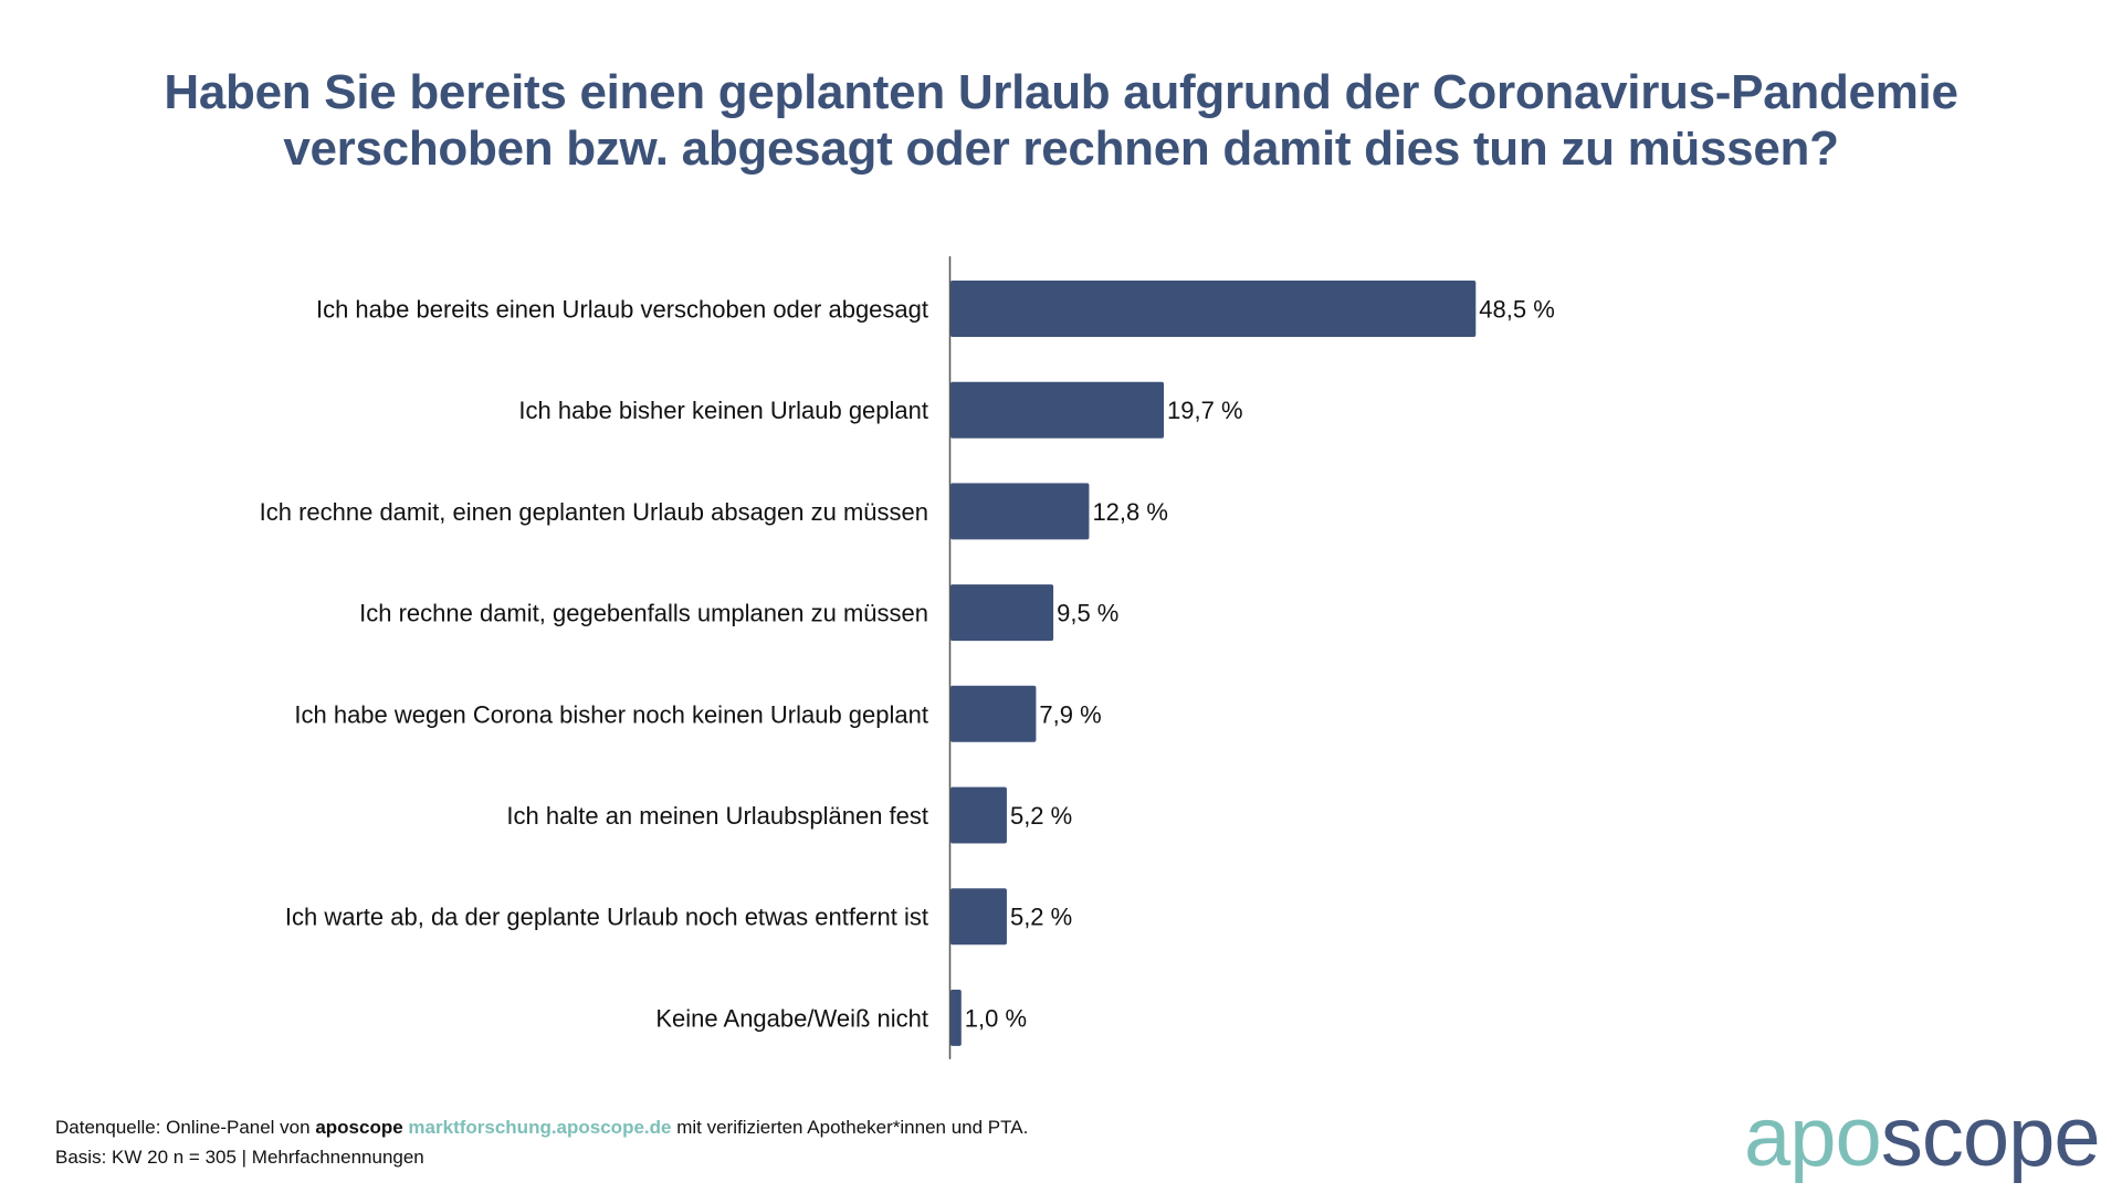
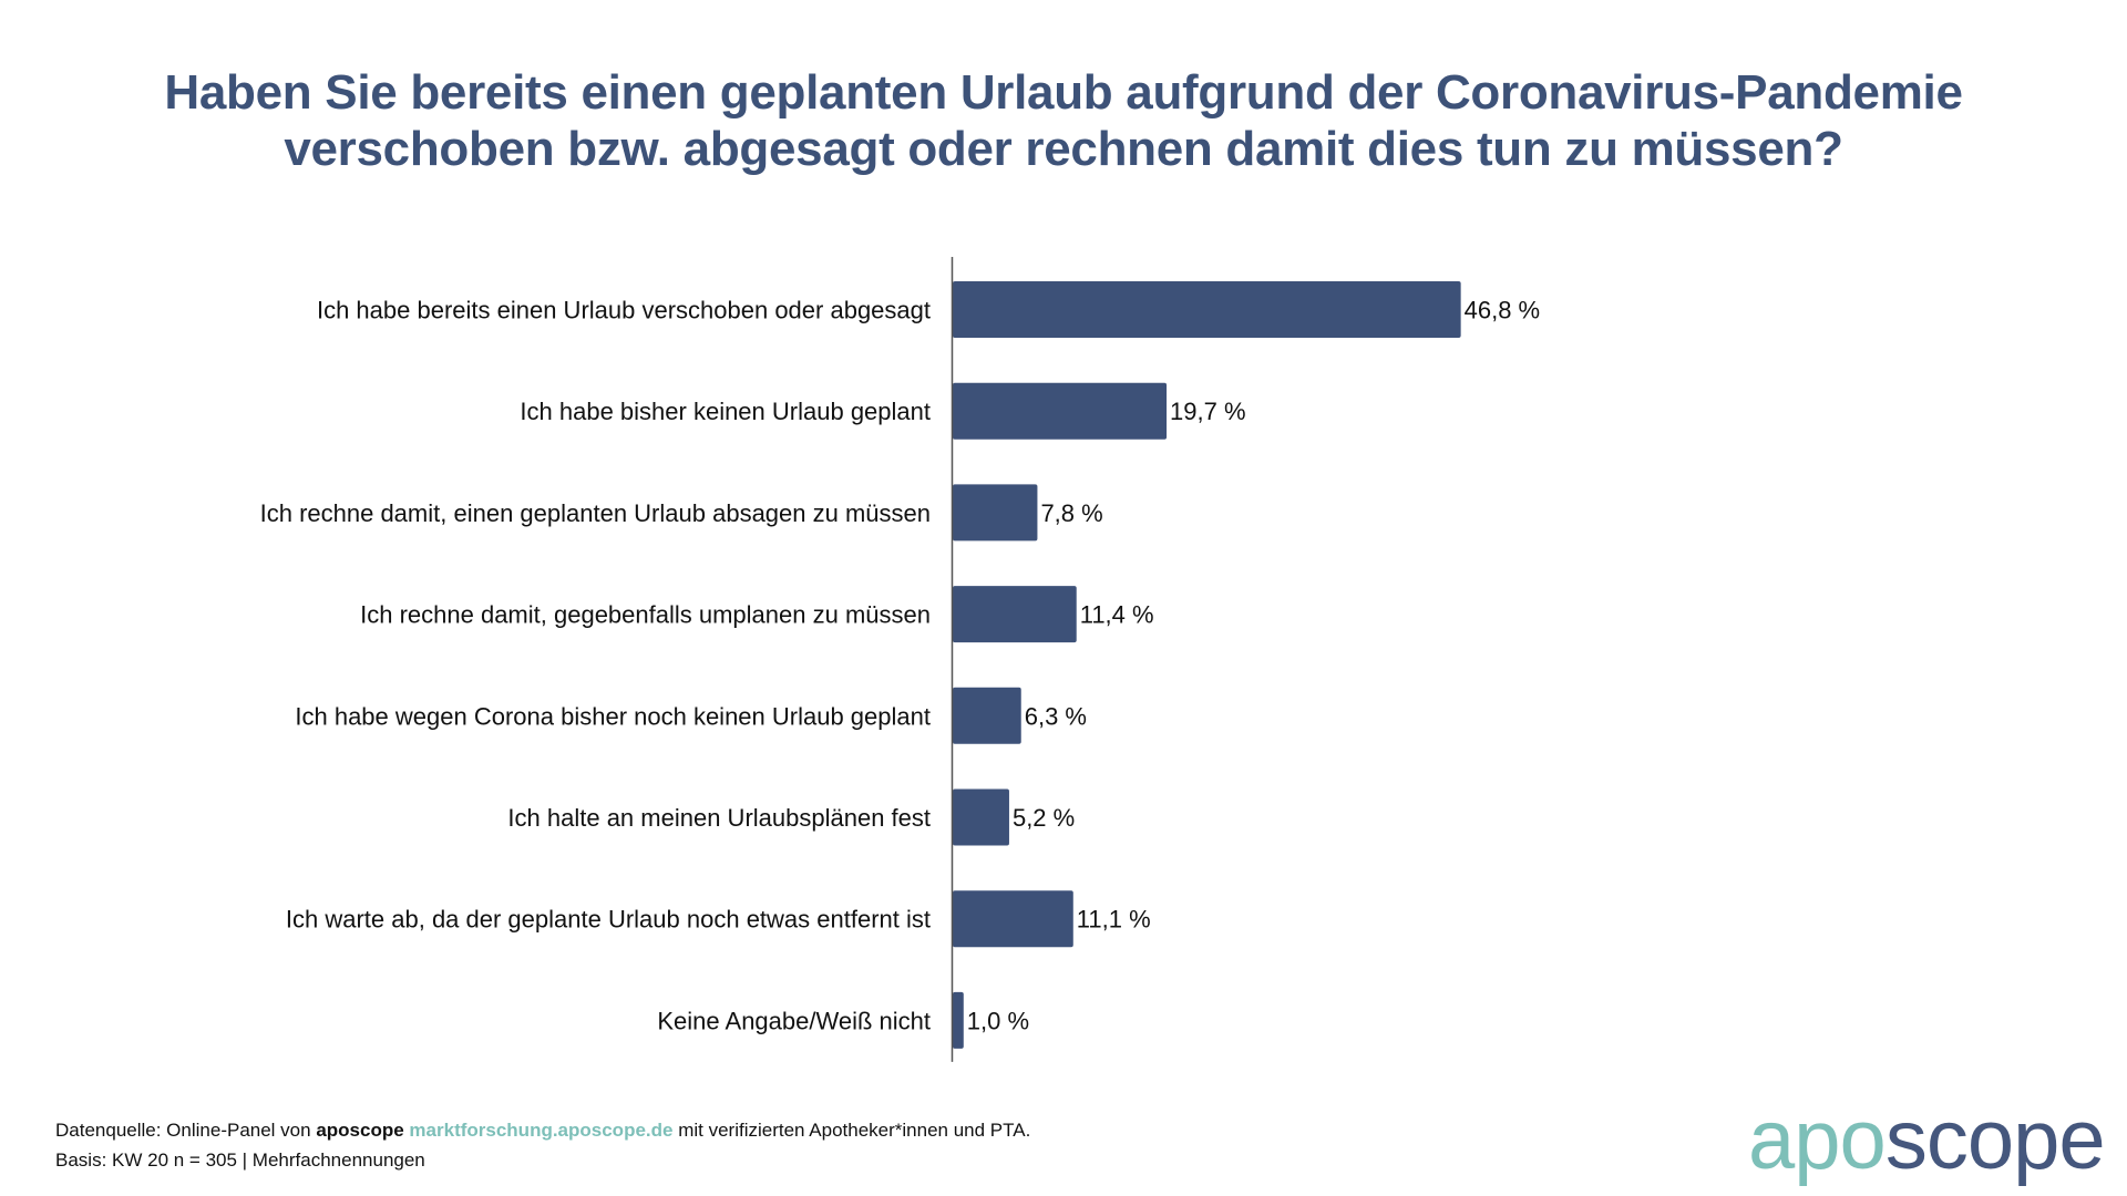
Ich habe bereits einen Urlaub verschoben oder abgesagt: 48,5 -> 46,8
Ich rechne damit, einen geplanten Urlaub absagen zu müssen: 12,8 -> 7,8
Ich rechne damit, gegebenfalls umplanen zu müssen: 9,5 -> 11,4
Ich habe wegen Corona bisher noch keinen Urlaub geplant: 7,9 -> 6,3
Ich warte ab, da der geplante Urlaub noch etwas entfernt ist: 5,2 -> 11,1
